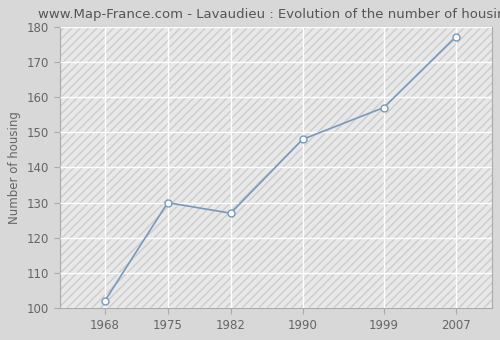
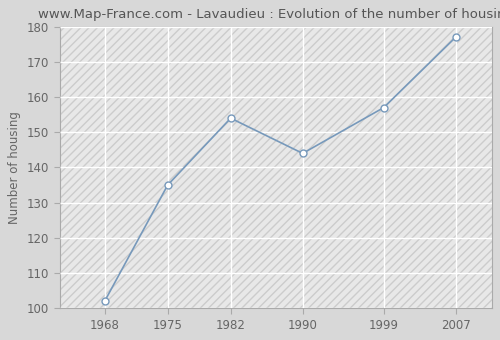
1975: 130 -> 135
1982: 127 -> 154
1990: 148 -> 144
